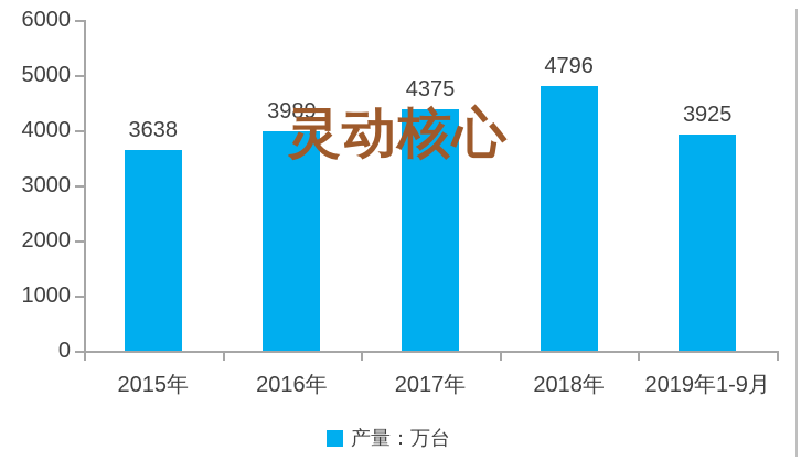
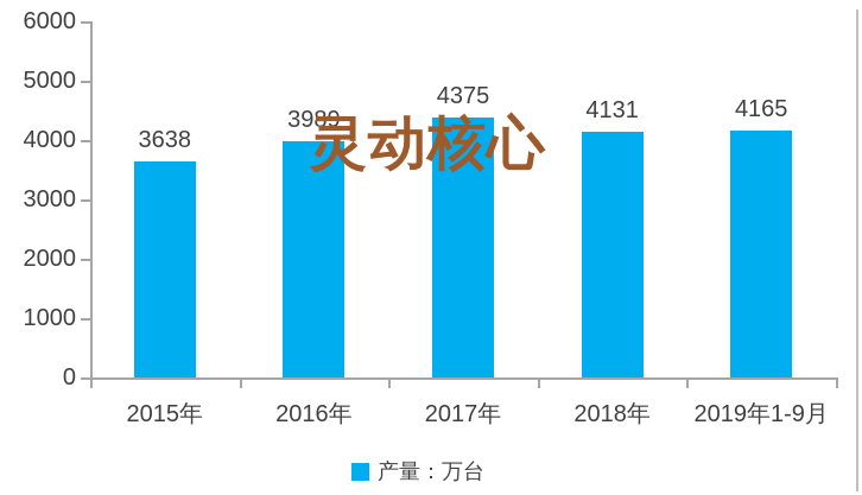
2018年: 4796 -> 4131
2019年1-9月: 3925 -> 4165
